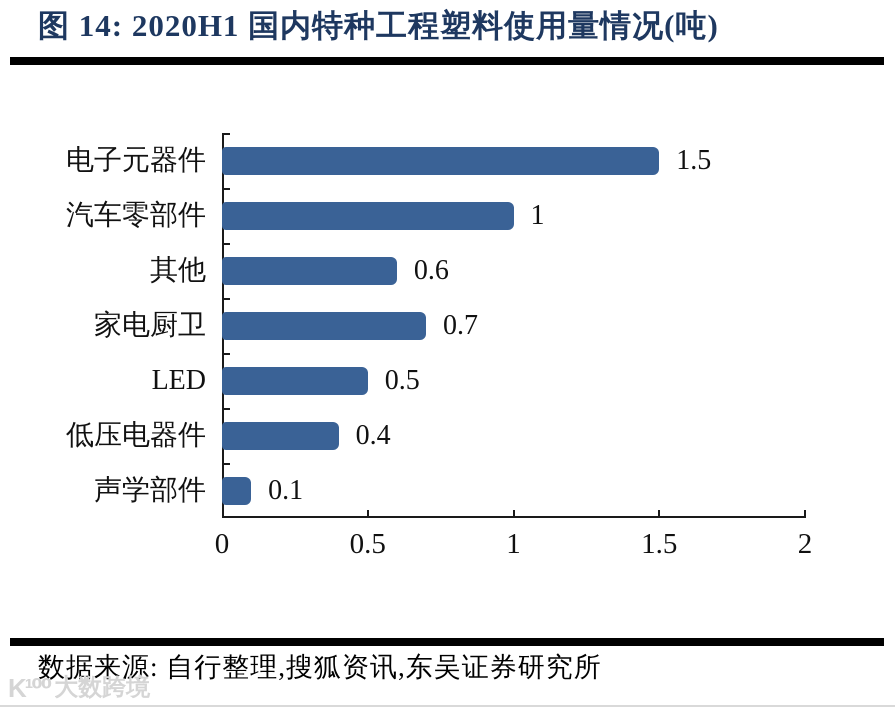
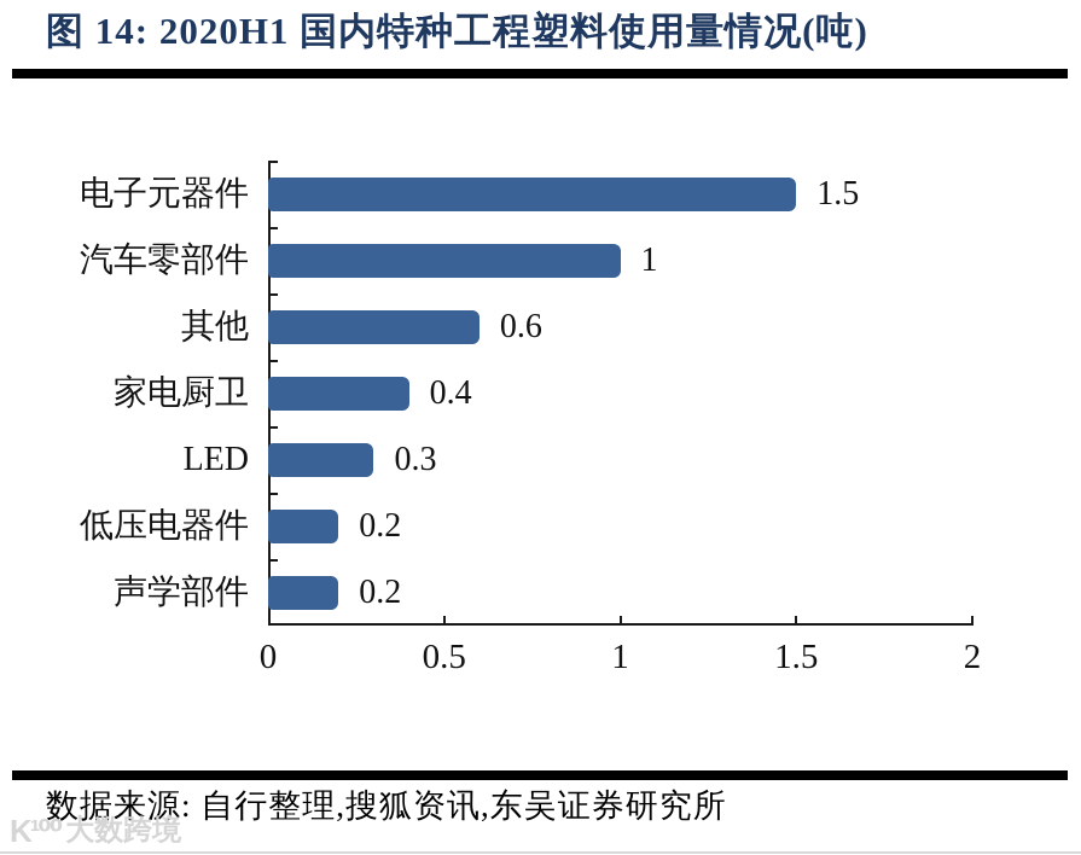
家电厨卫: 0.7 -> 0.4
LED: 0.5 -> 0.3
低压电器件: 0.4 -> 0.2
声学部件: 0.1 -> 0.2
